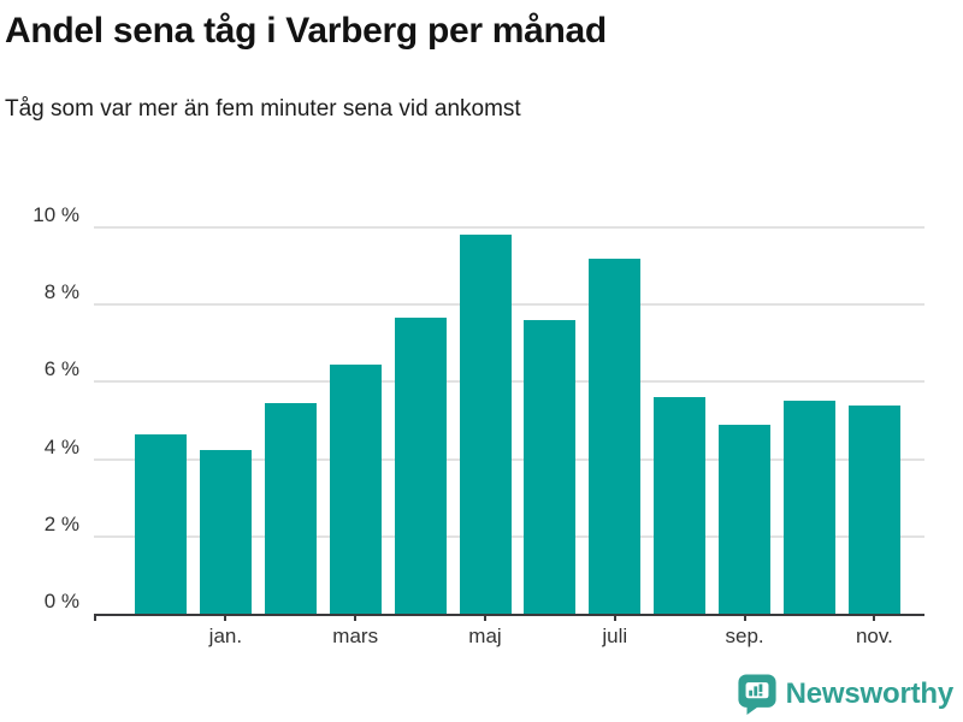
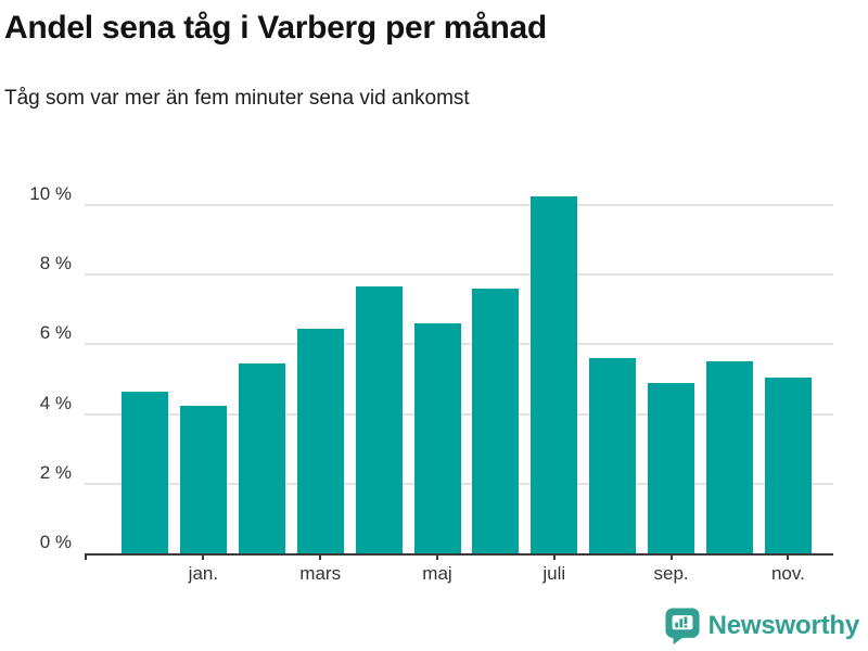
maj: 9.8% -> 6.6%
juli: 9.2% -> 10.2%
nov.: 5.4% -> 5.0%
